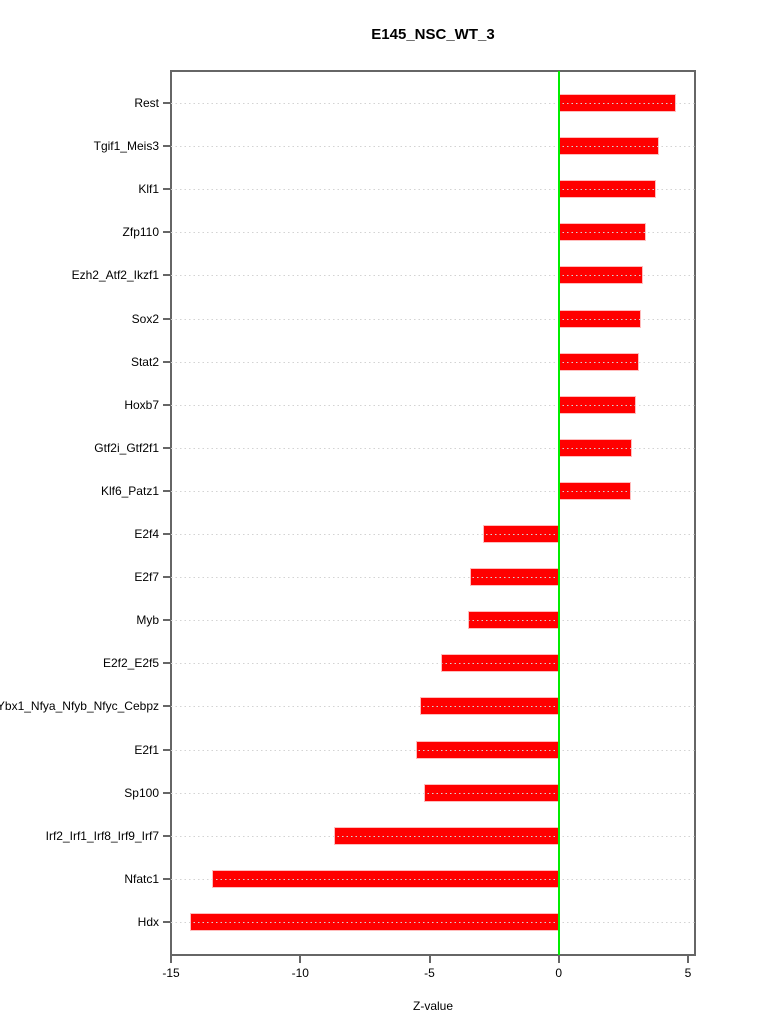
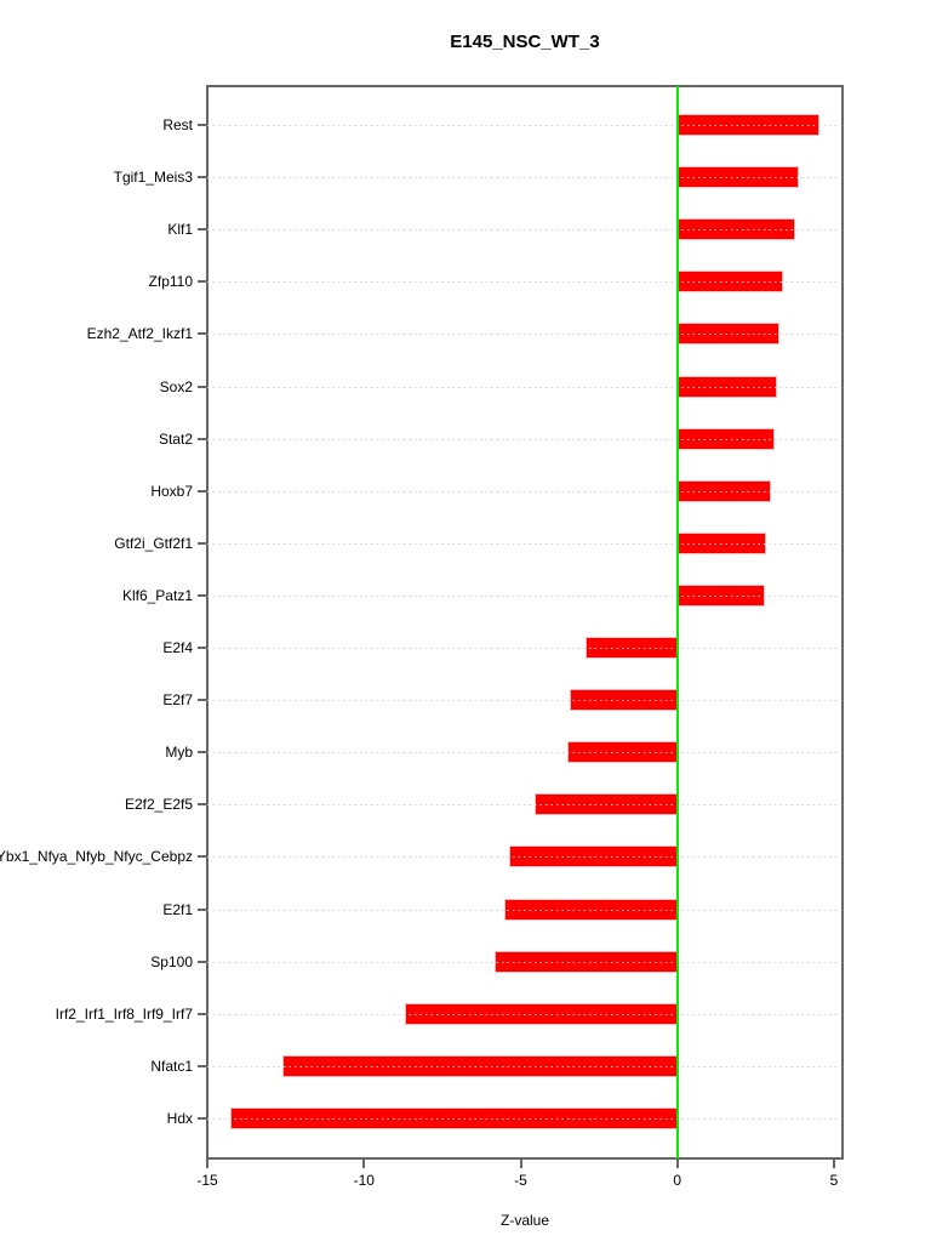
Sp100: -5.2 -> -5.8
Nfatc1: -13.4 -> -12.6
